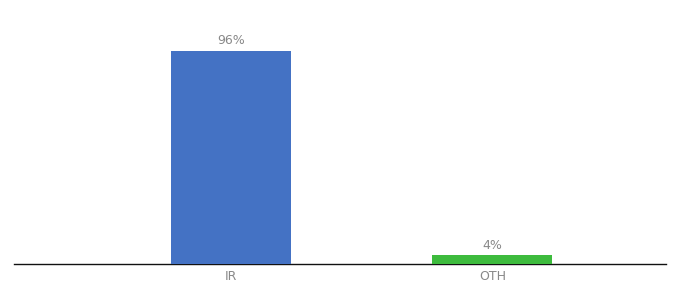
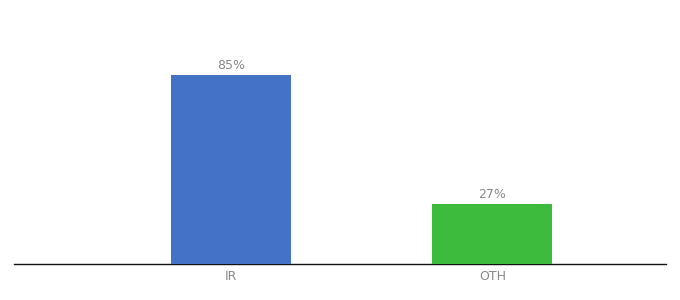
IR: 96% -> 85%
OTH: 4% -> 27%
